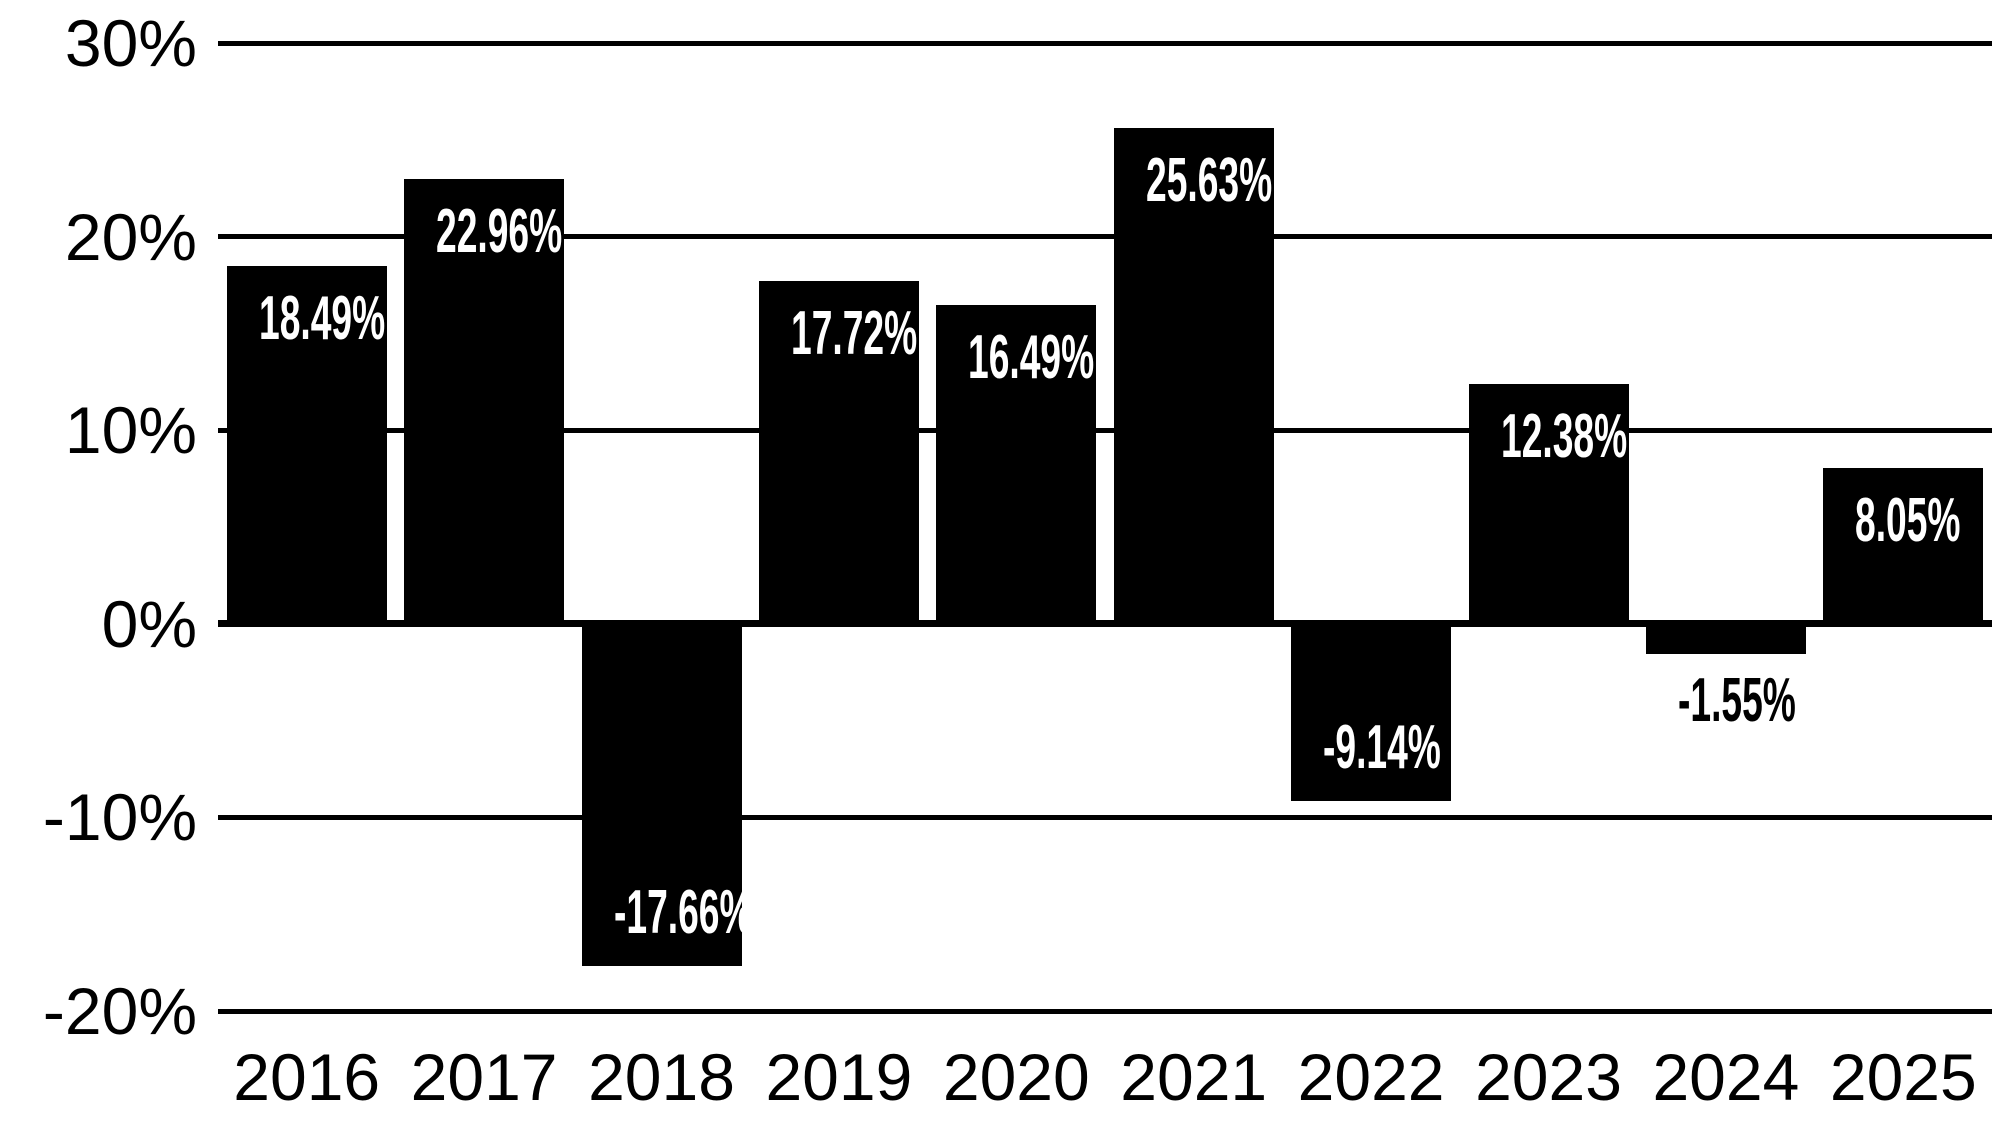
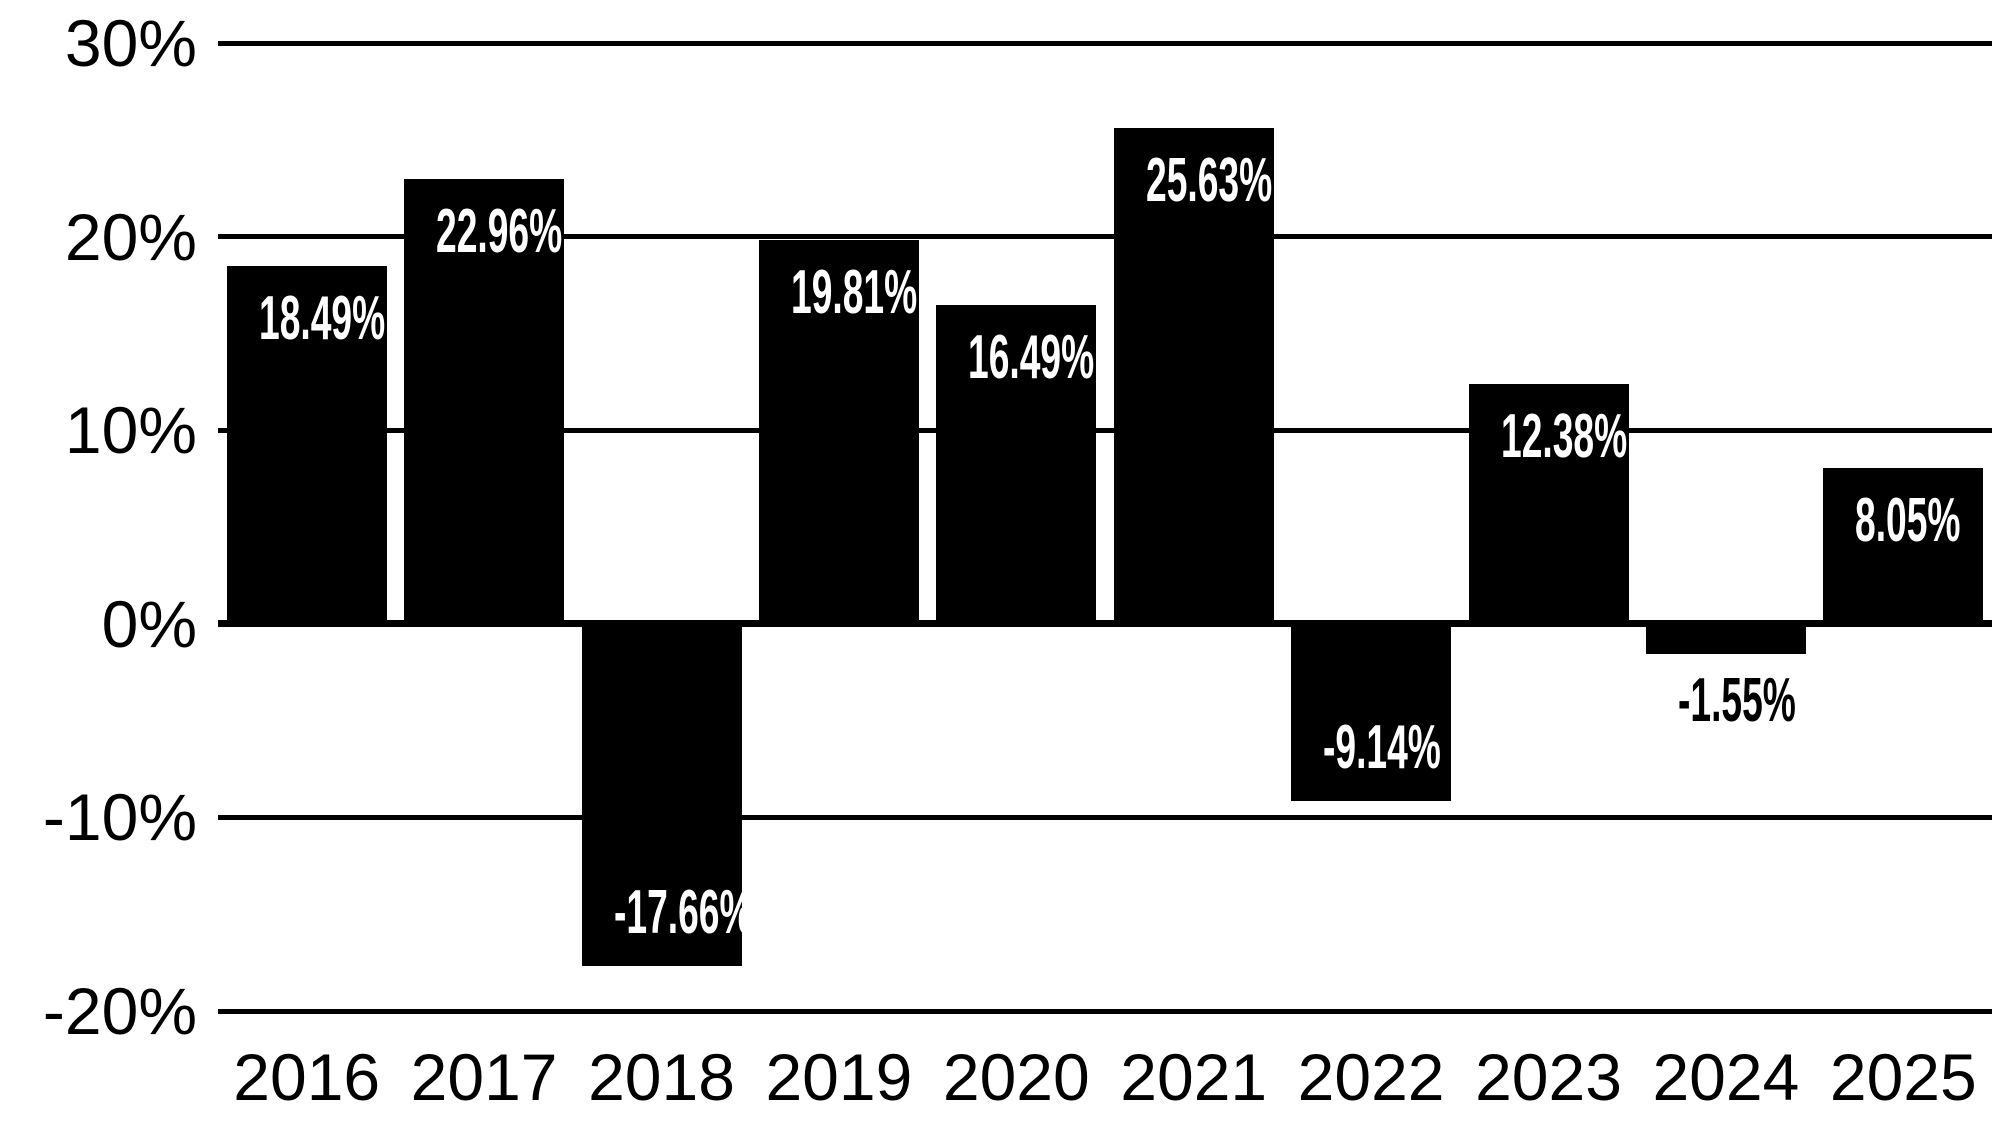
2019: 17.72% -> 19.81%
